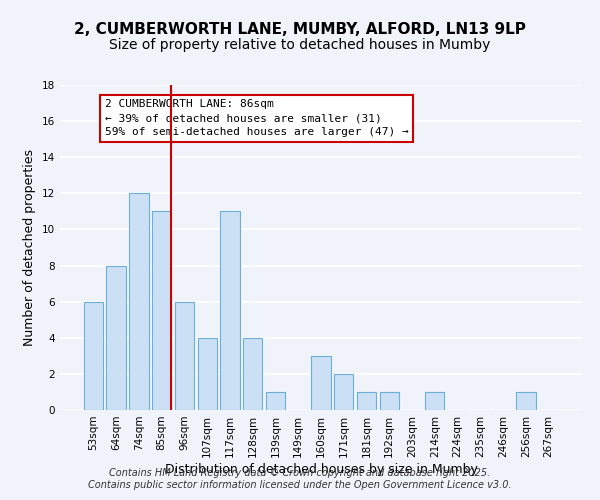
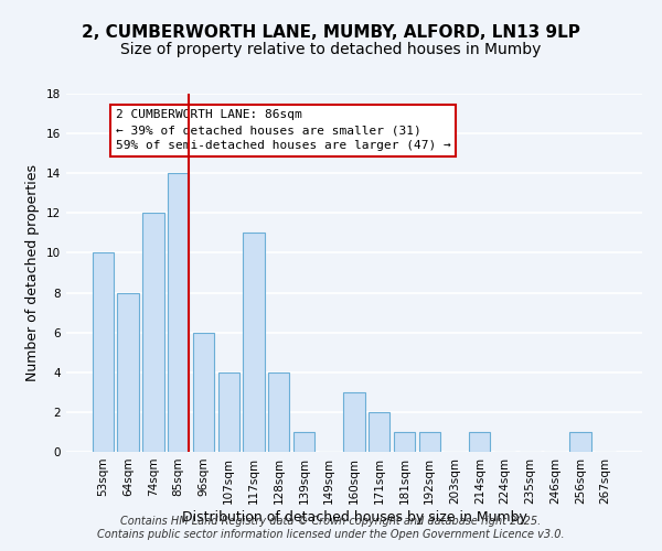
53sqm: 6 -> 10
85sqm: 11 -> 14
